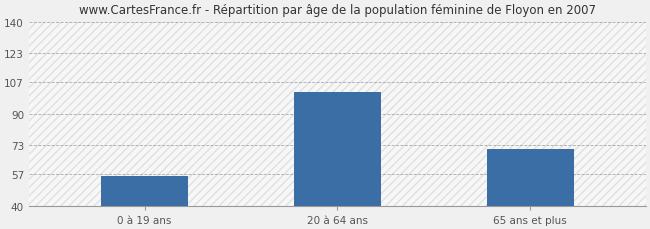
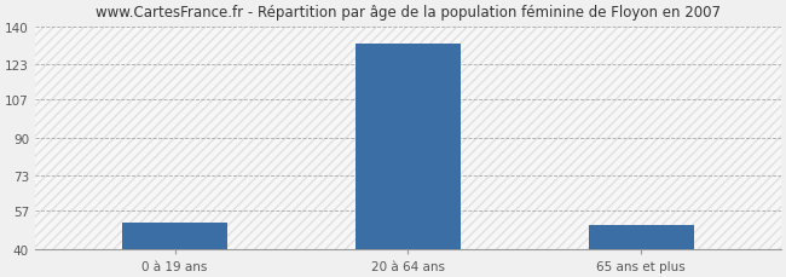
0 à 19 ans: 56 -> 52
20 à 64 ans: 102 -> 132
65 ans et plus: 71 -> 51
